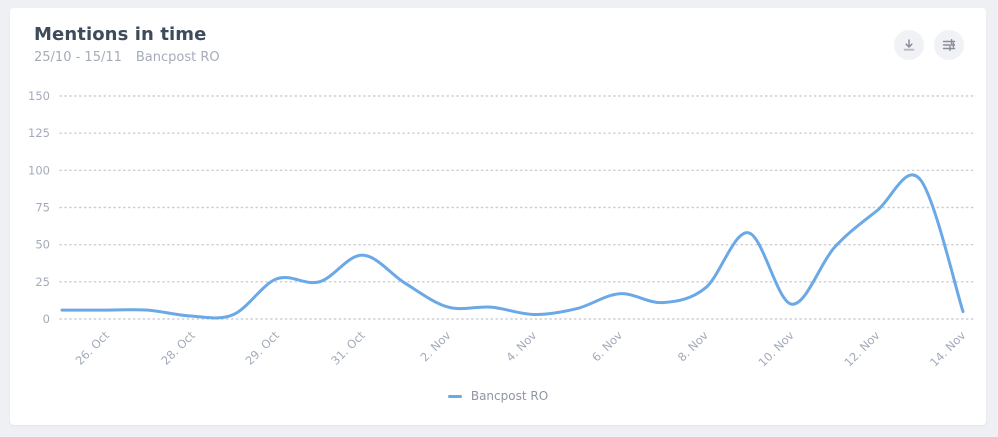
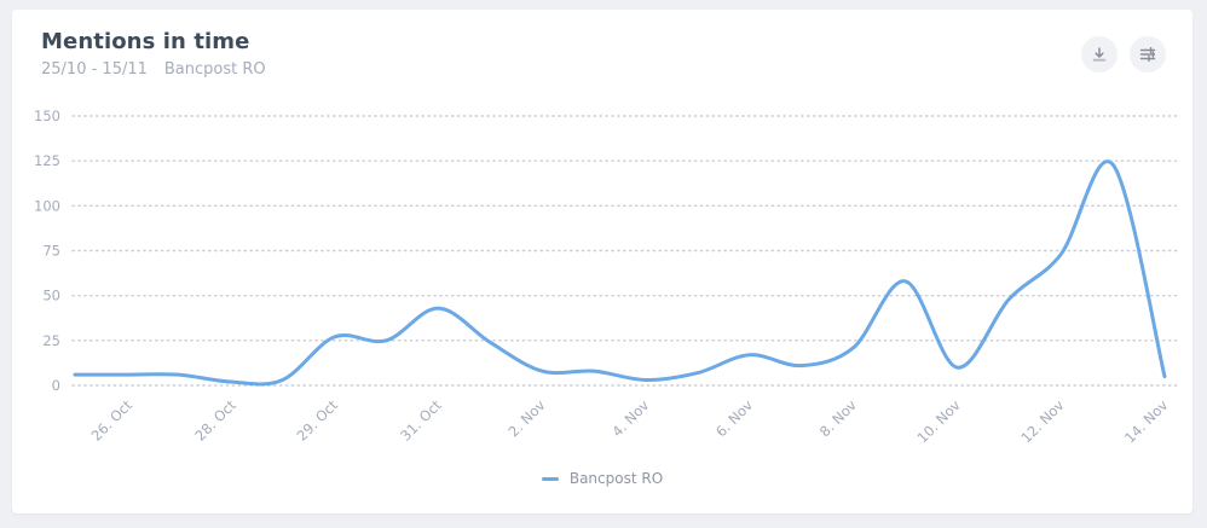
14. Nov: 94 -> 123
